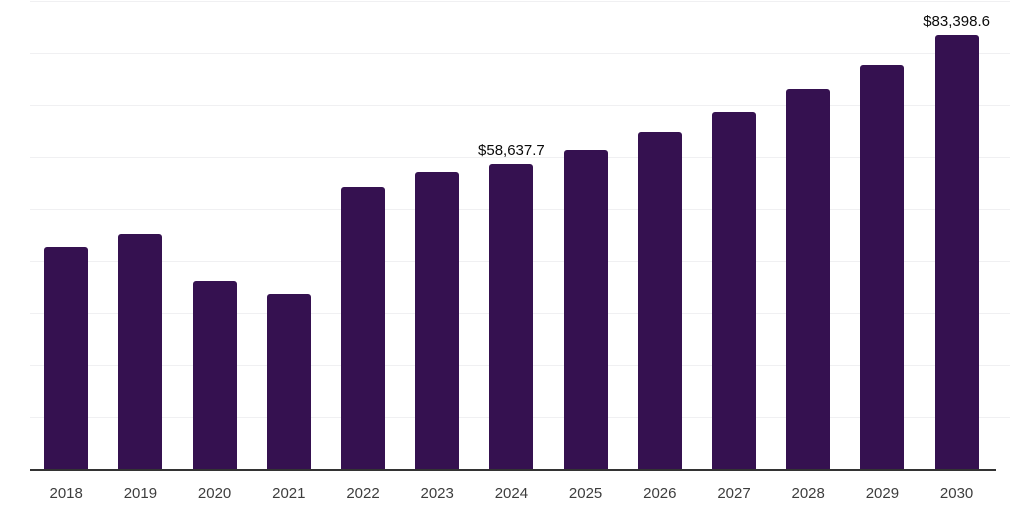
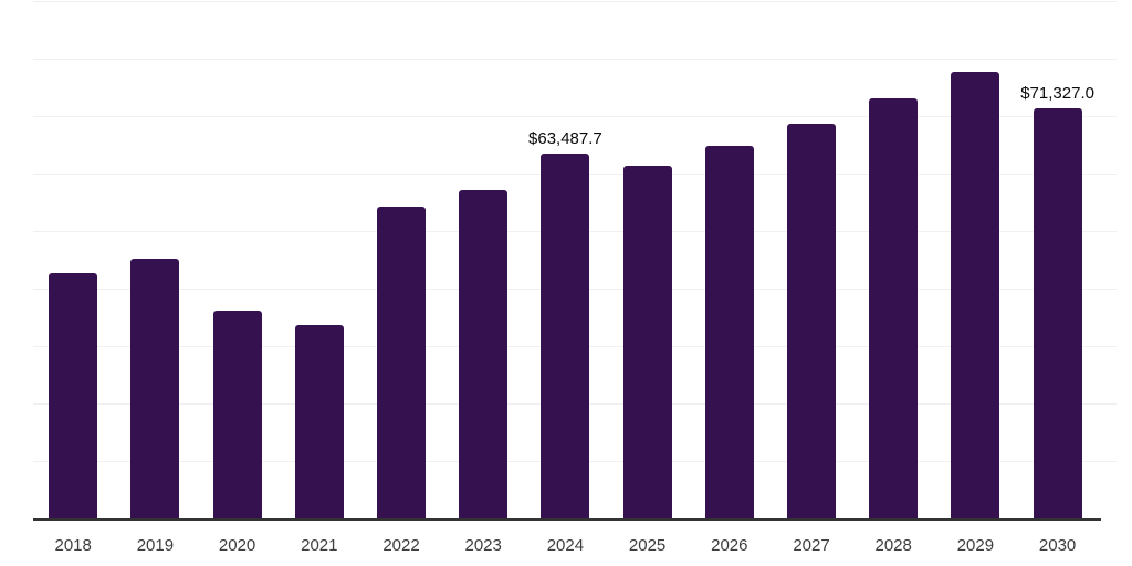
2024: $58,637.7 -> $63,487.7
2030: $83,398.6 -> $71,327.0
